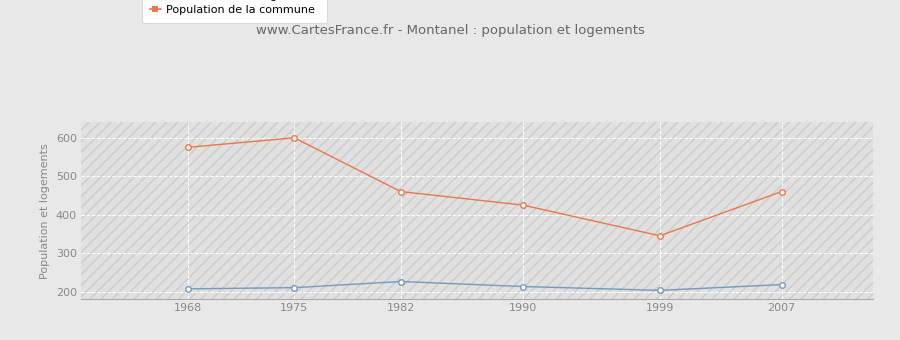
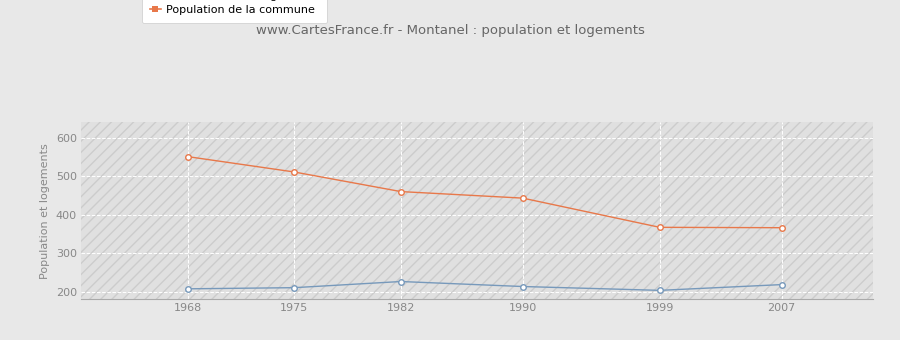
Population de la commune/1968: 575 -> 551
Population de la commune/1975: 600 -> 511
Population de la commune/1990: 425 -> 443
Population de la commune/1999: 345 -> 367
Population de la commune/2007: 460 -> 366
